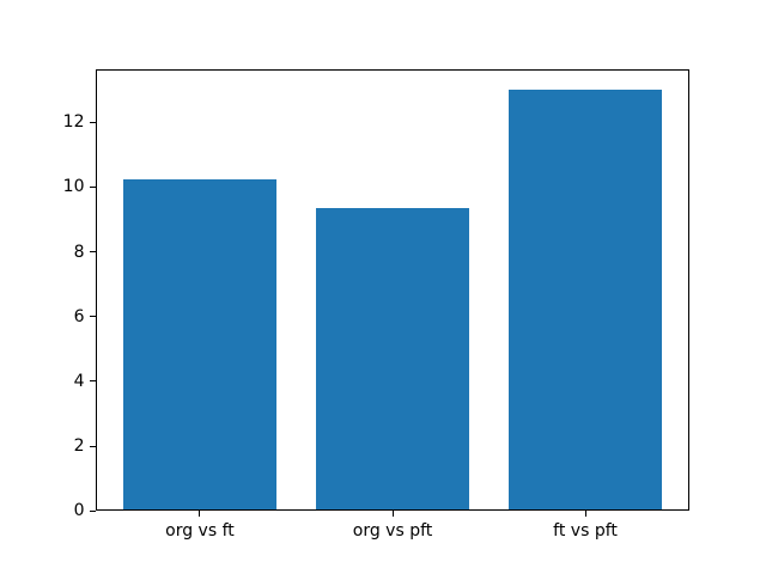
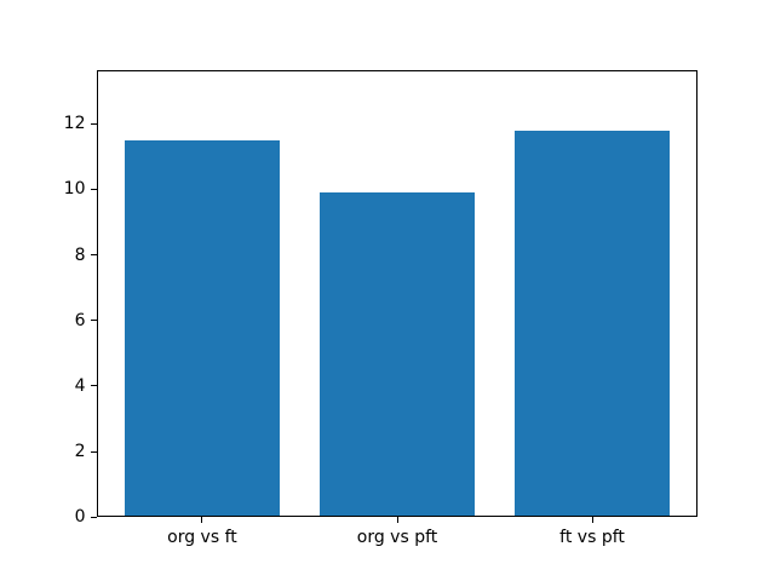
org vs ft: 10.2 -> 11.5
org vs pft: 9.3 -> 9.9
ft vs pft: 13.0 -> 11.8
